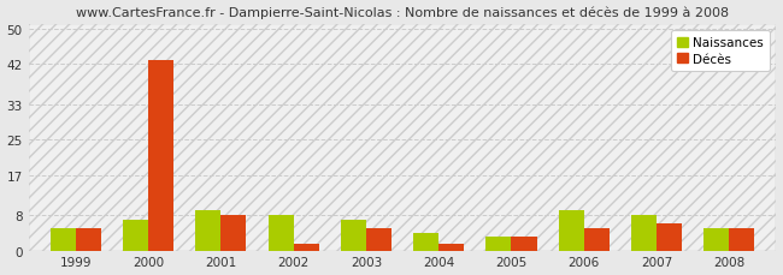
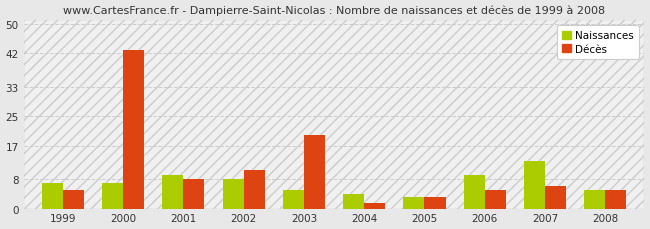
Naissances/1999: 5 -> 7
Décès/2002: 1.5 -> 10.5
Naissances/2003: 7 -> 5
Décès/2003: 5.0 -> 20.0
Naissances/2007: 8 -> 13
